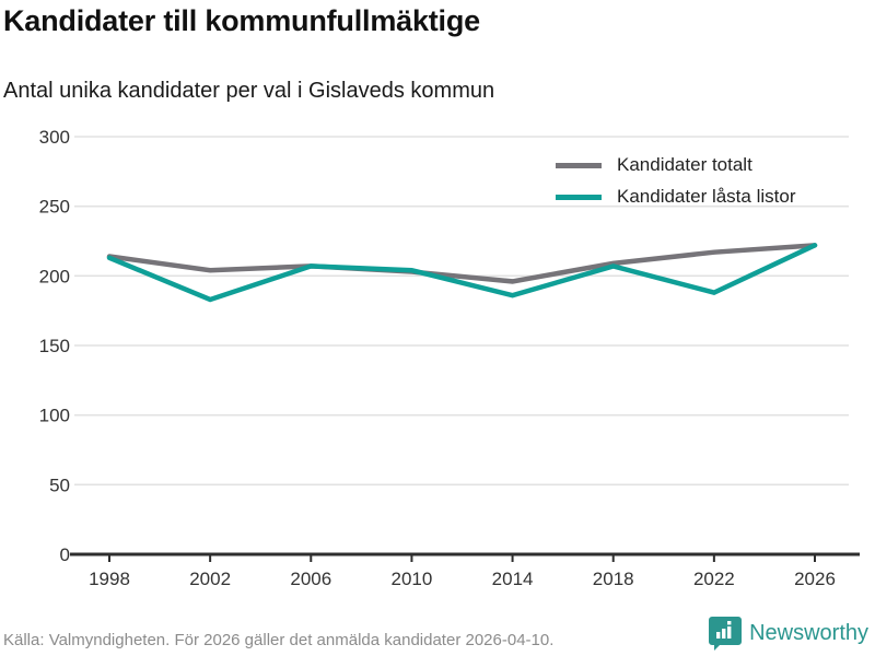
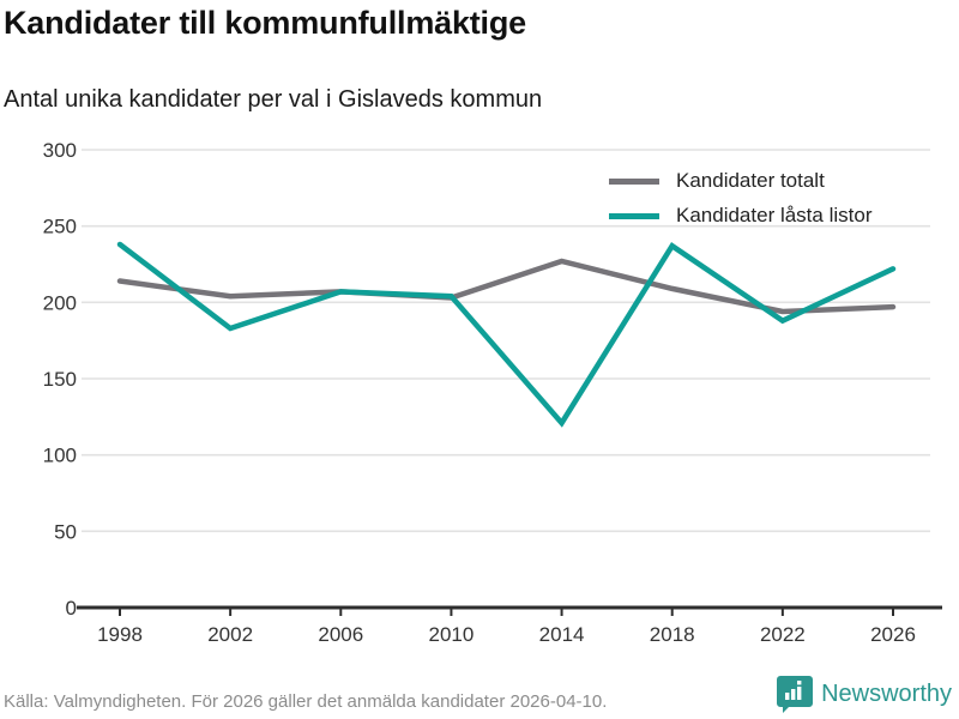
Kandidater låsta listor/1998: 213 -> 238
Kandidater totalt/2014: 196 -> 227
Kandidater låsta listor/2014: 186 -> 121
Kandidater låsta listor/2018: 207 -> 237
Kandidater totalt/2022: 217 -> 194
Kandidater totalt/2026: 222 -> 197
